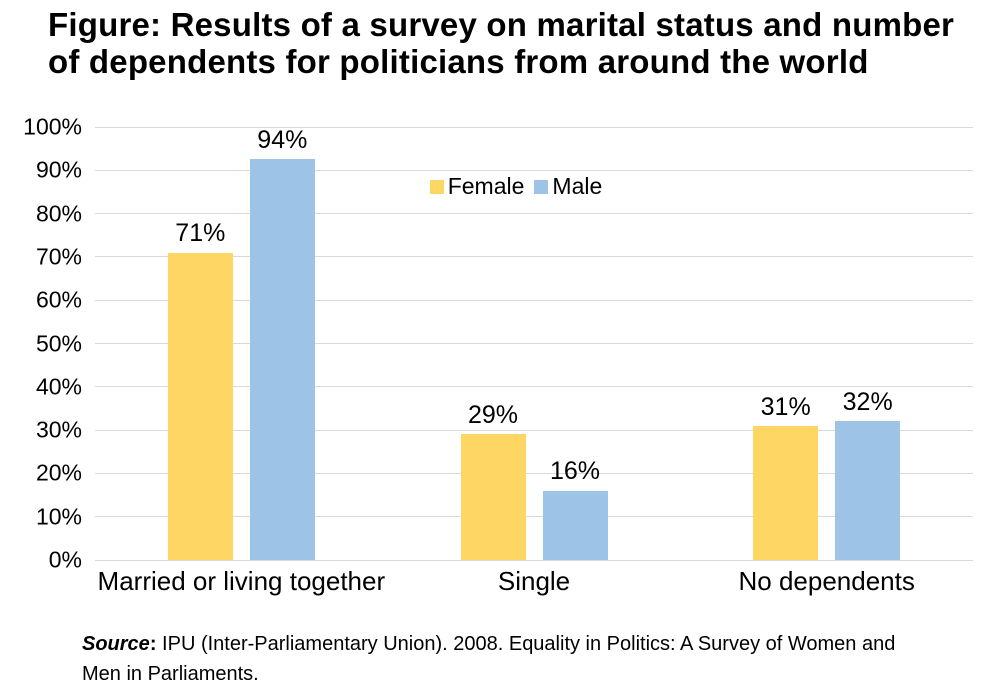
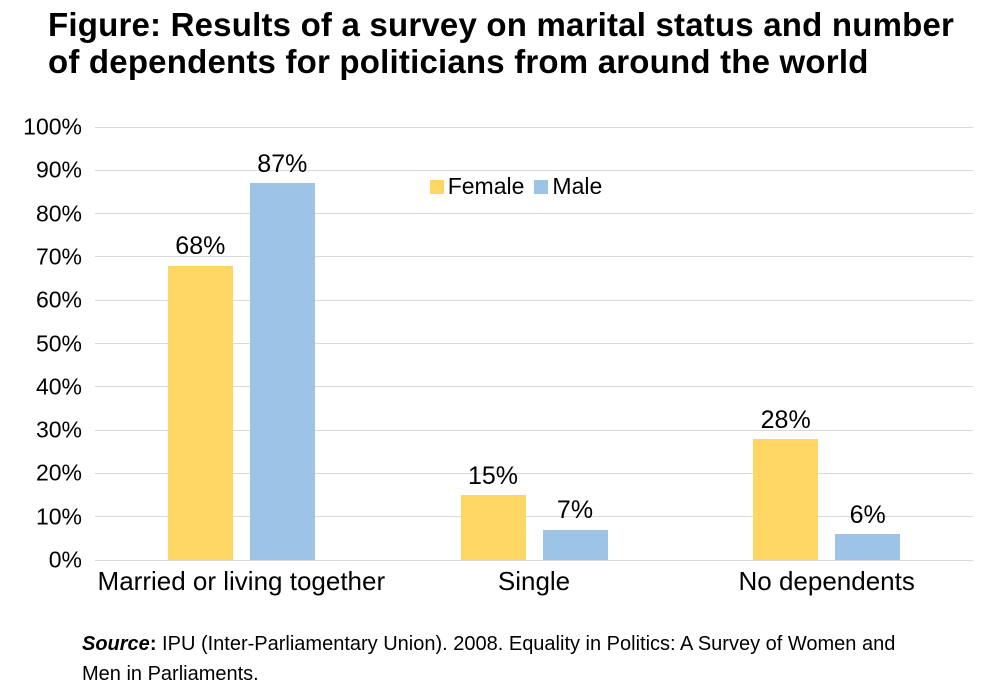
Female/Married or living together: 71% -> 68%
Male/Married or living together: 94% -> 87%
Female/Single: 29% -> 15%
Male/Single: 16% -> 7%
Female/No dependents: 31% -> 28%
Male/No dependents: 32% -> 6%
